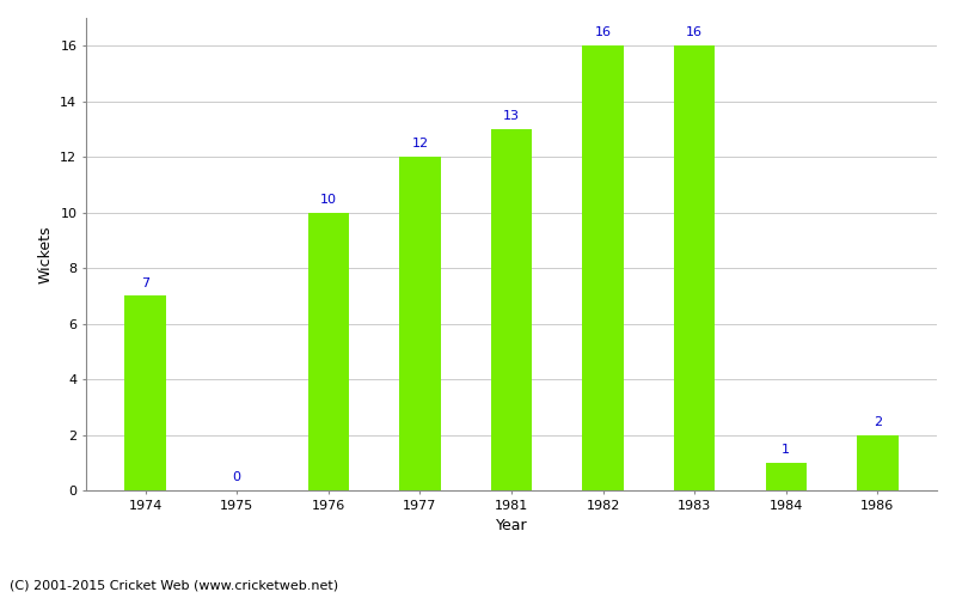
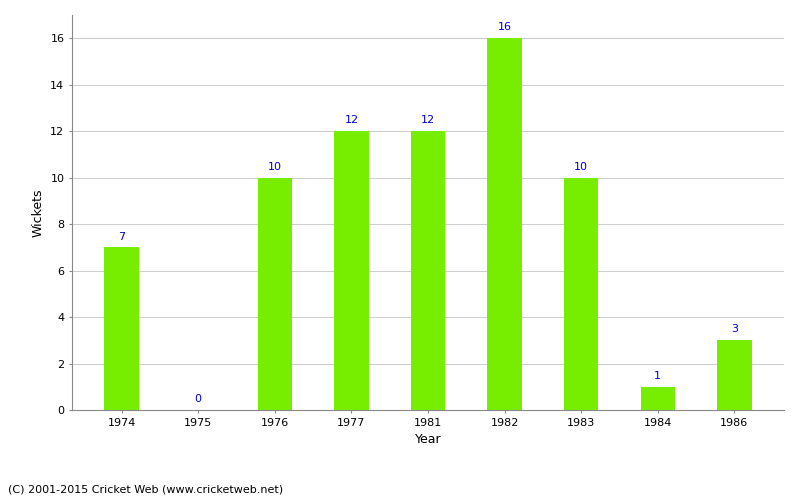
1981: 13 -> 12
1983: 16 -> 10
1986: 2 -> 3
